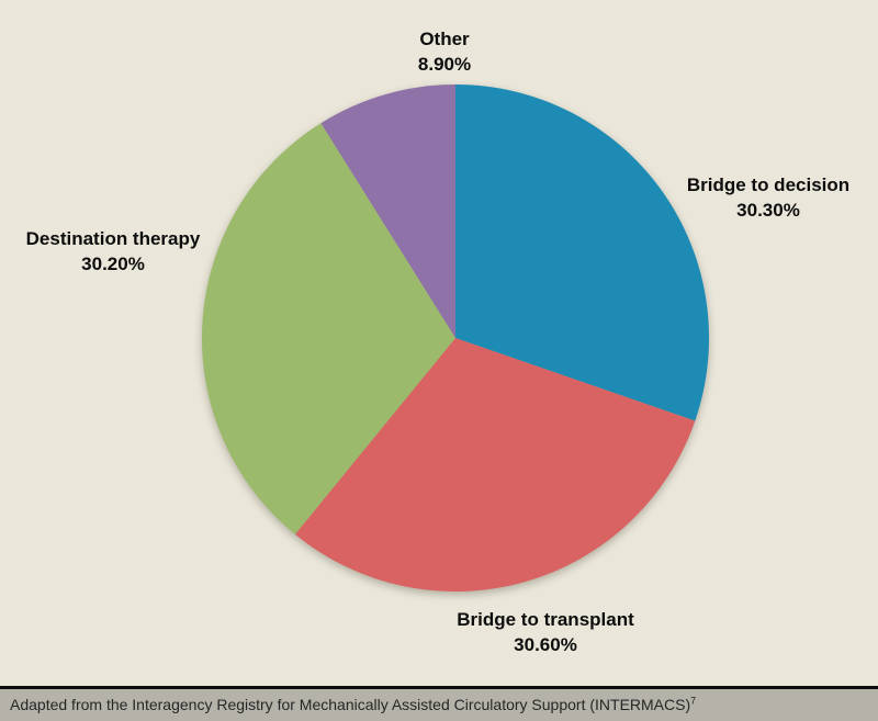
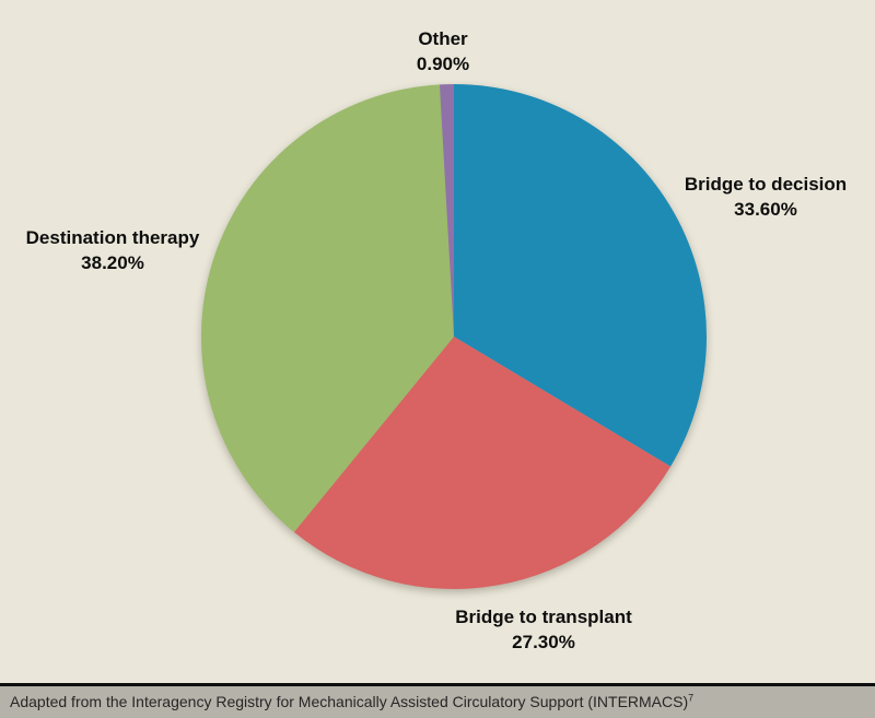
Bridge to decision: 30.30% -> 33.60%
Bridge to transplant: 30.60% -> 27.30%
Destination therapy: 30.20% -> 38.20%
Other: 8.90% -> 0.90%
